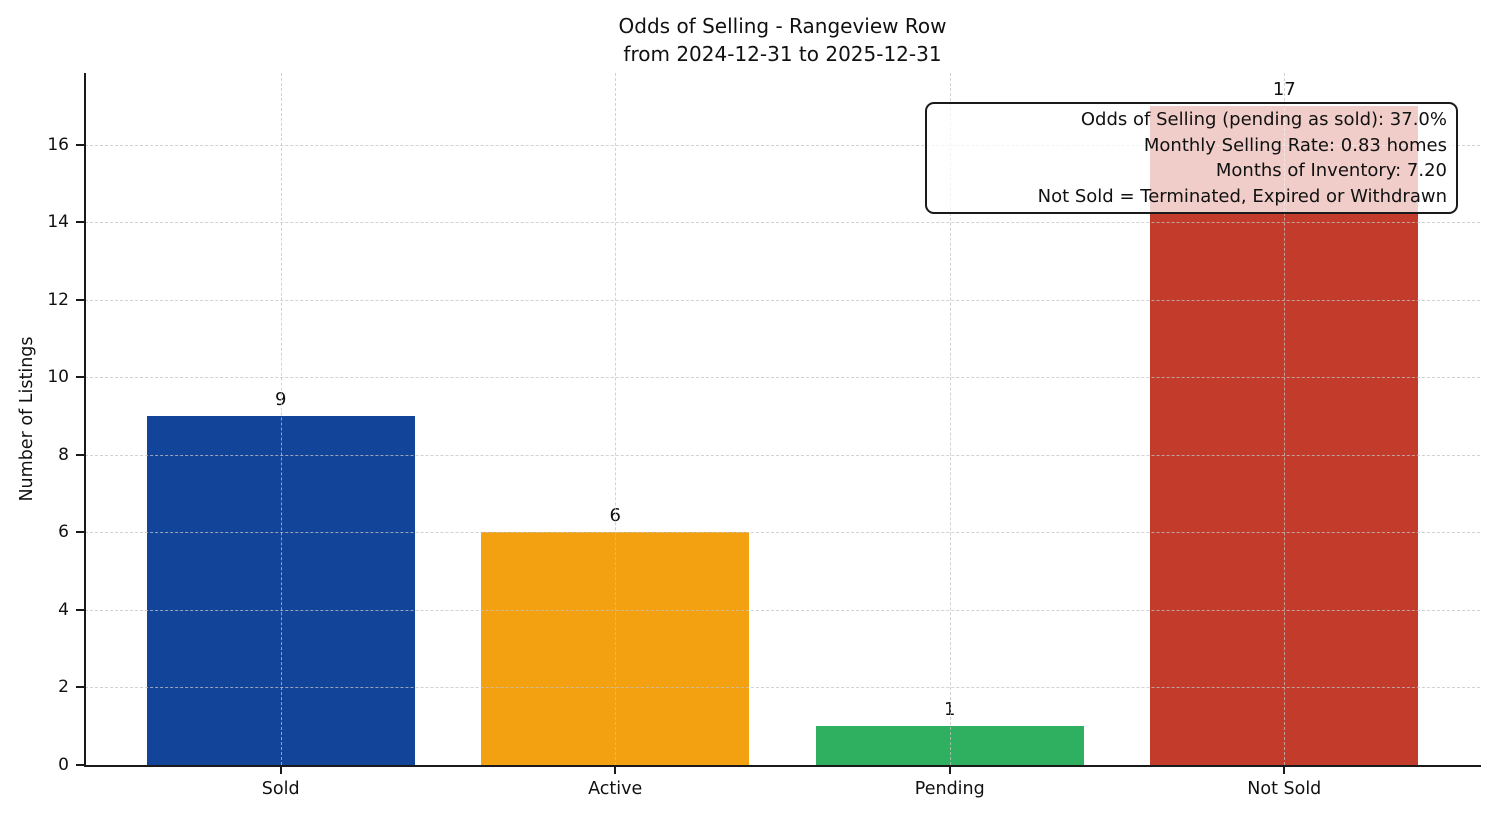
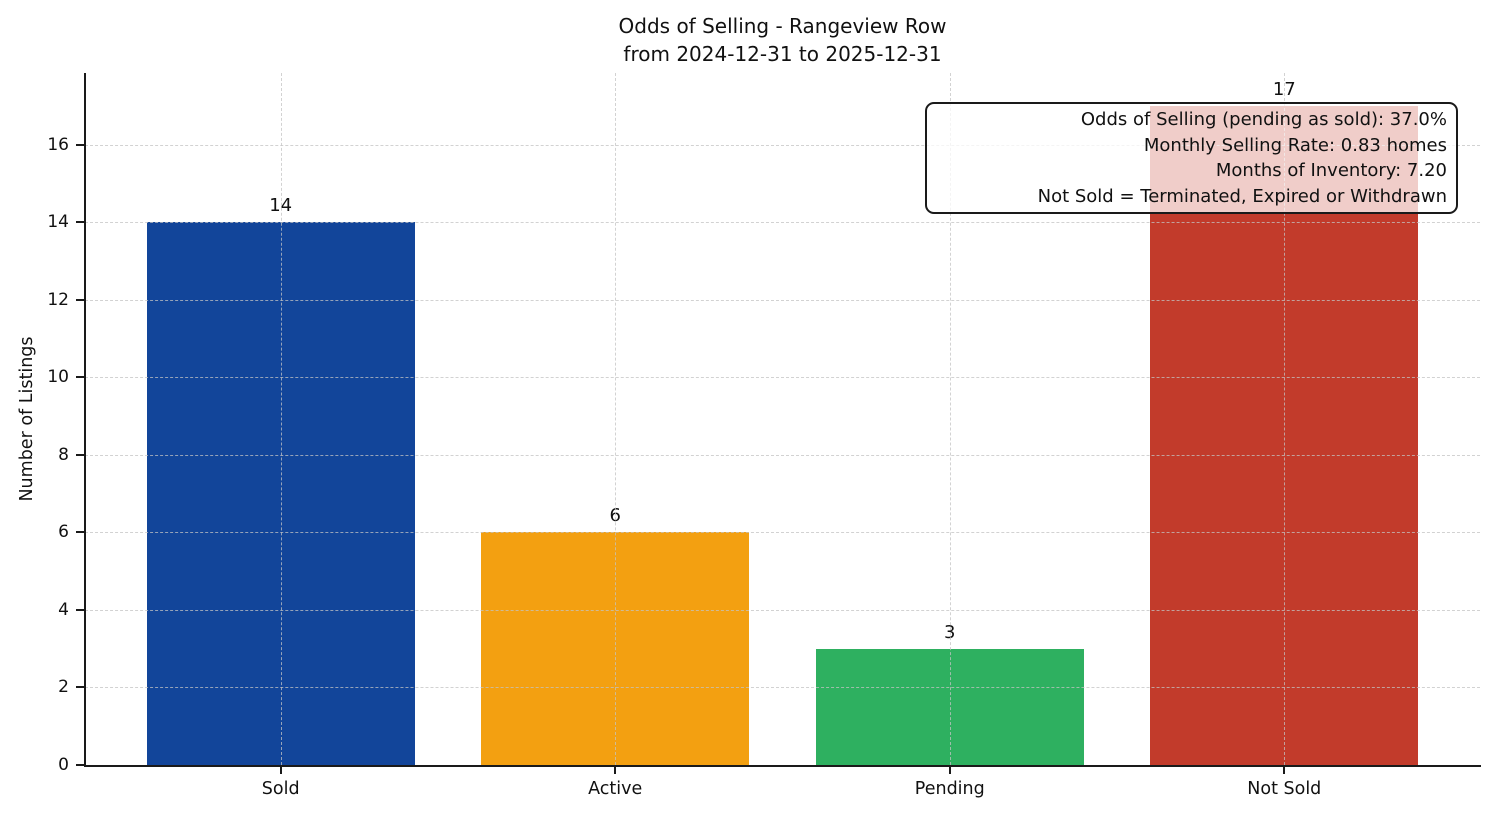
Sold: 9 -> 14
Pending: 1 -> 3
